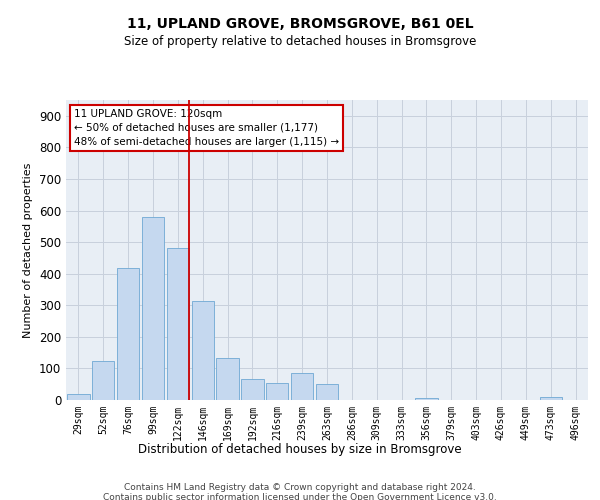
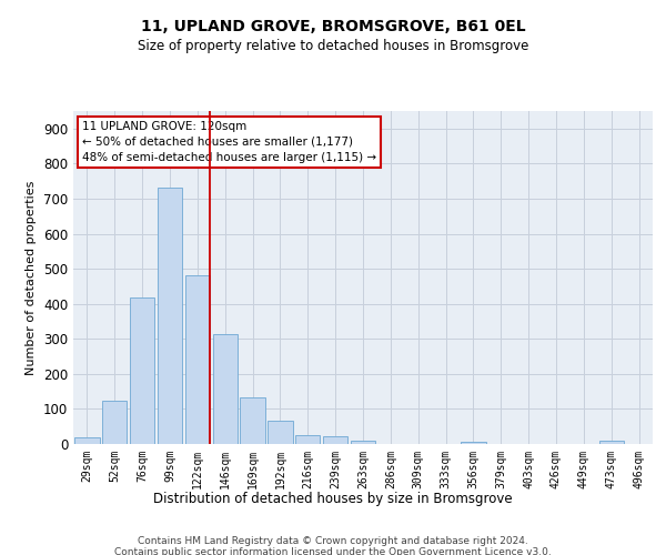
99sqm: 580 -> 730
216sqm: 55 -> 25
239sqm: 85 -> 22
263sqm: 50 -> 10
